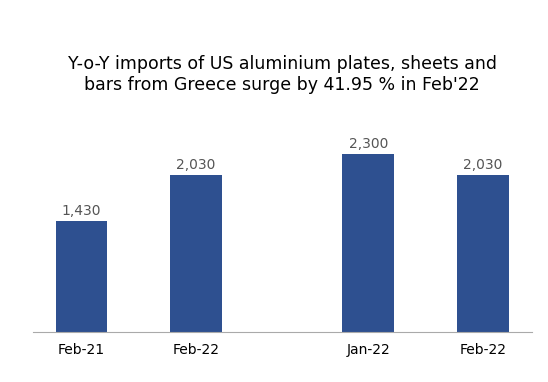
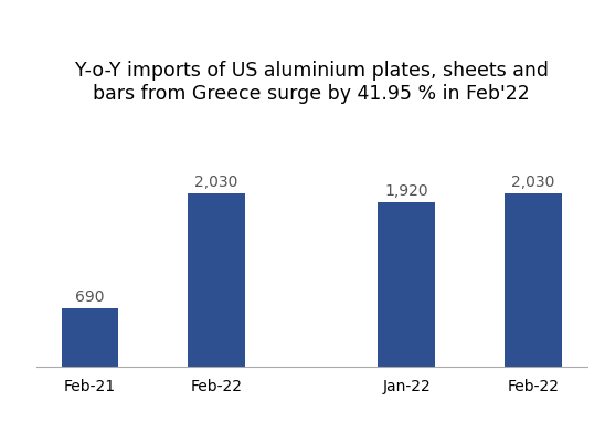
Feb-21: 1,430 -> 690
Jan-22: 2,300 -> 1,920
